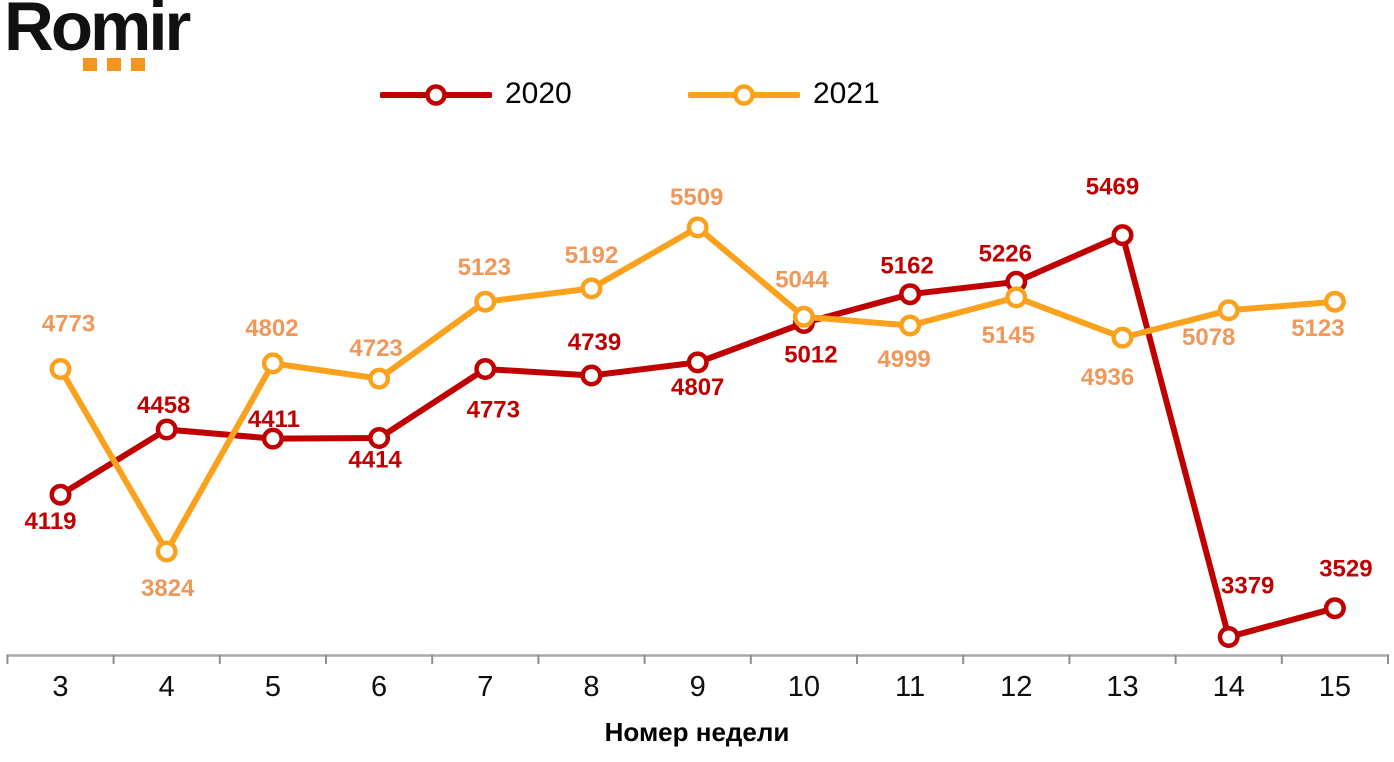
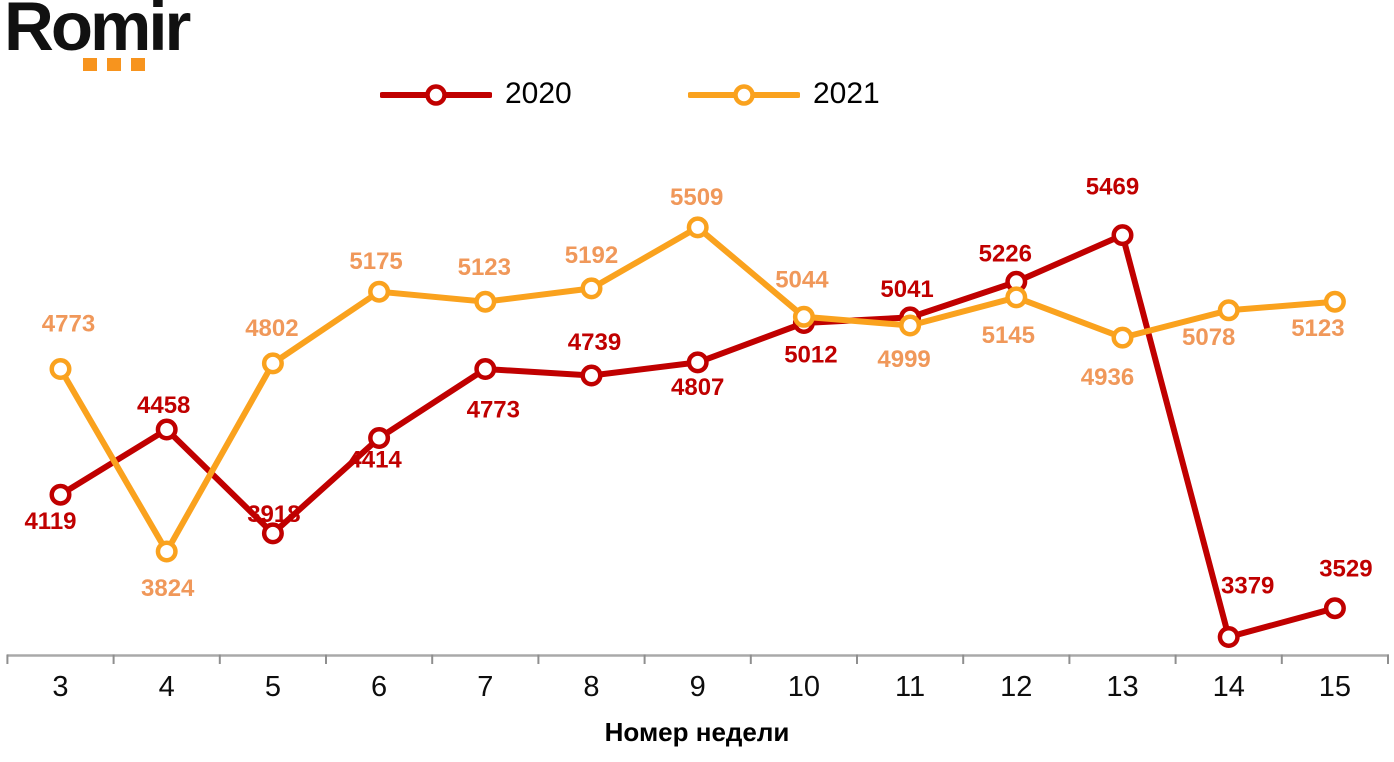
2020/5: 4411 -> 3918
2021/6: 4723 -> 5175
2020/11: 5162 -> 5041
